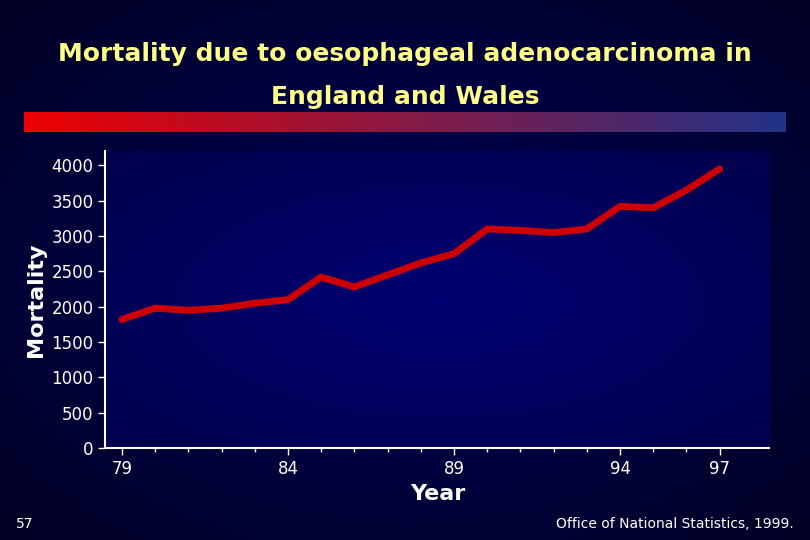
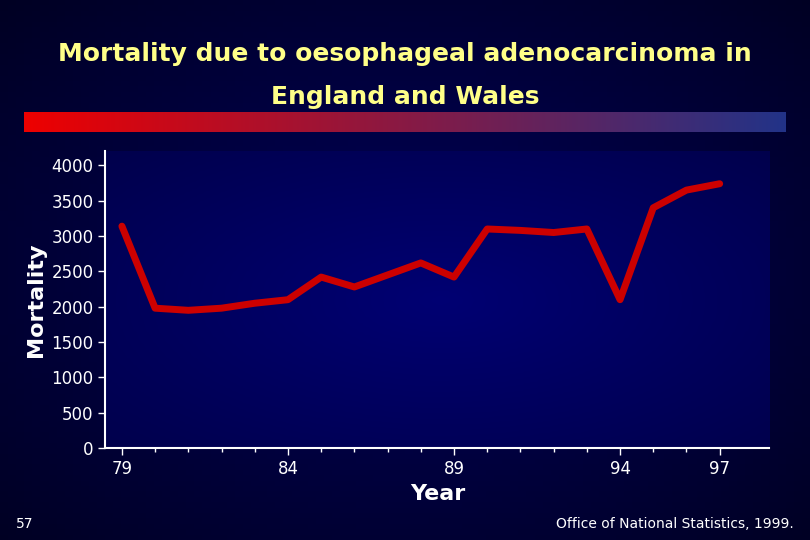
79: 1820 -> 3140
89: 2750 -> 2420
94: 3420 -> 2100
97: 3950 -> 3740
